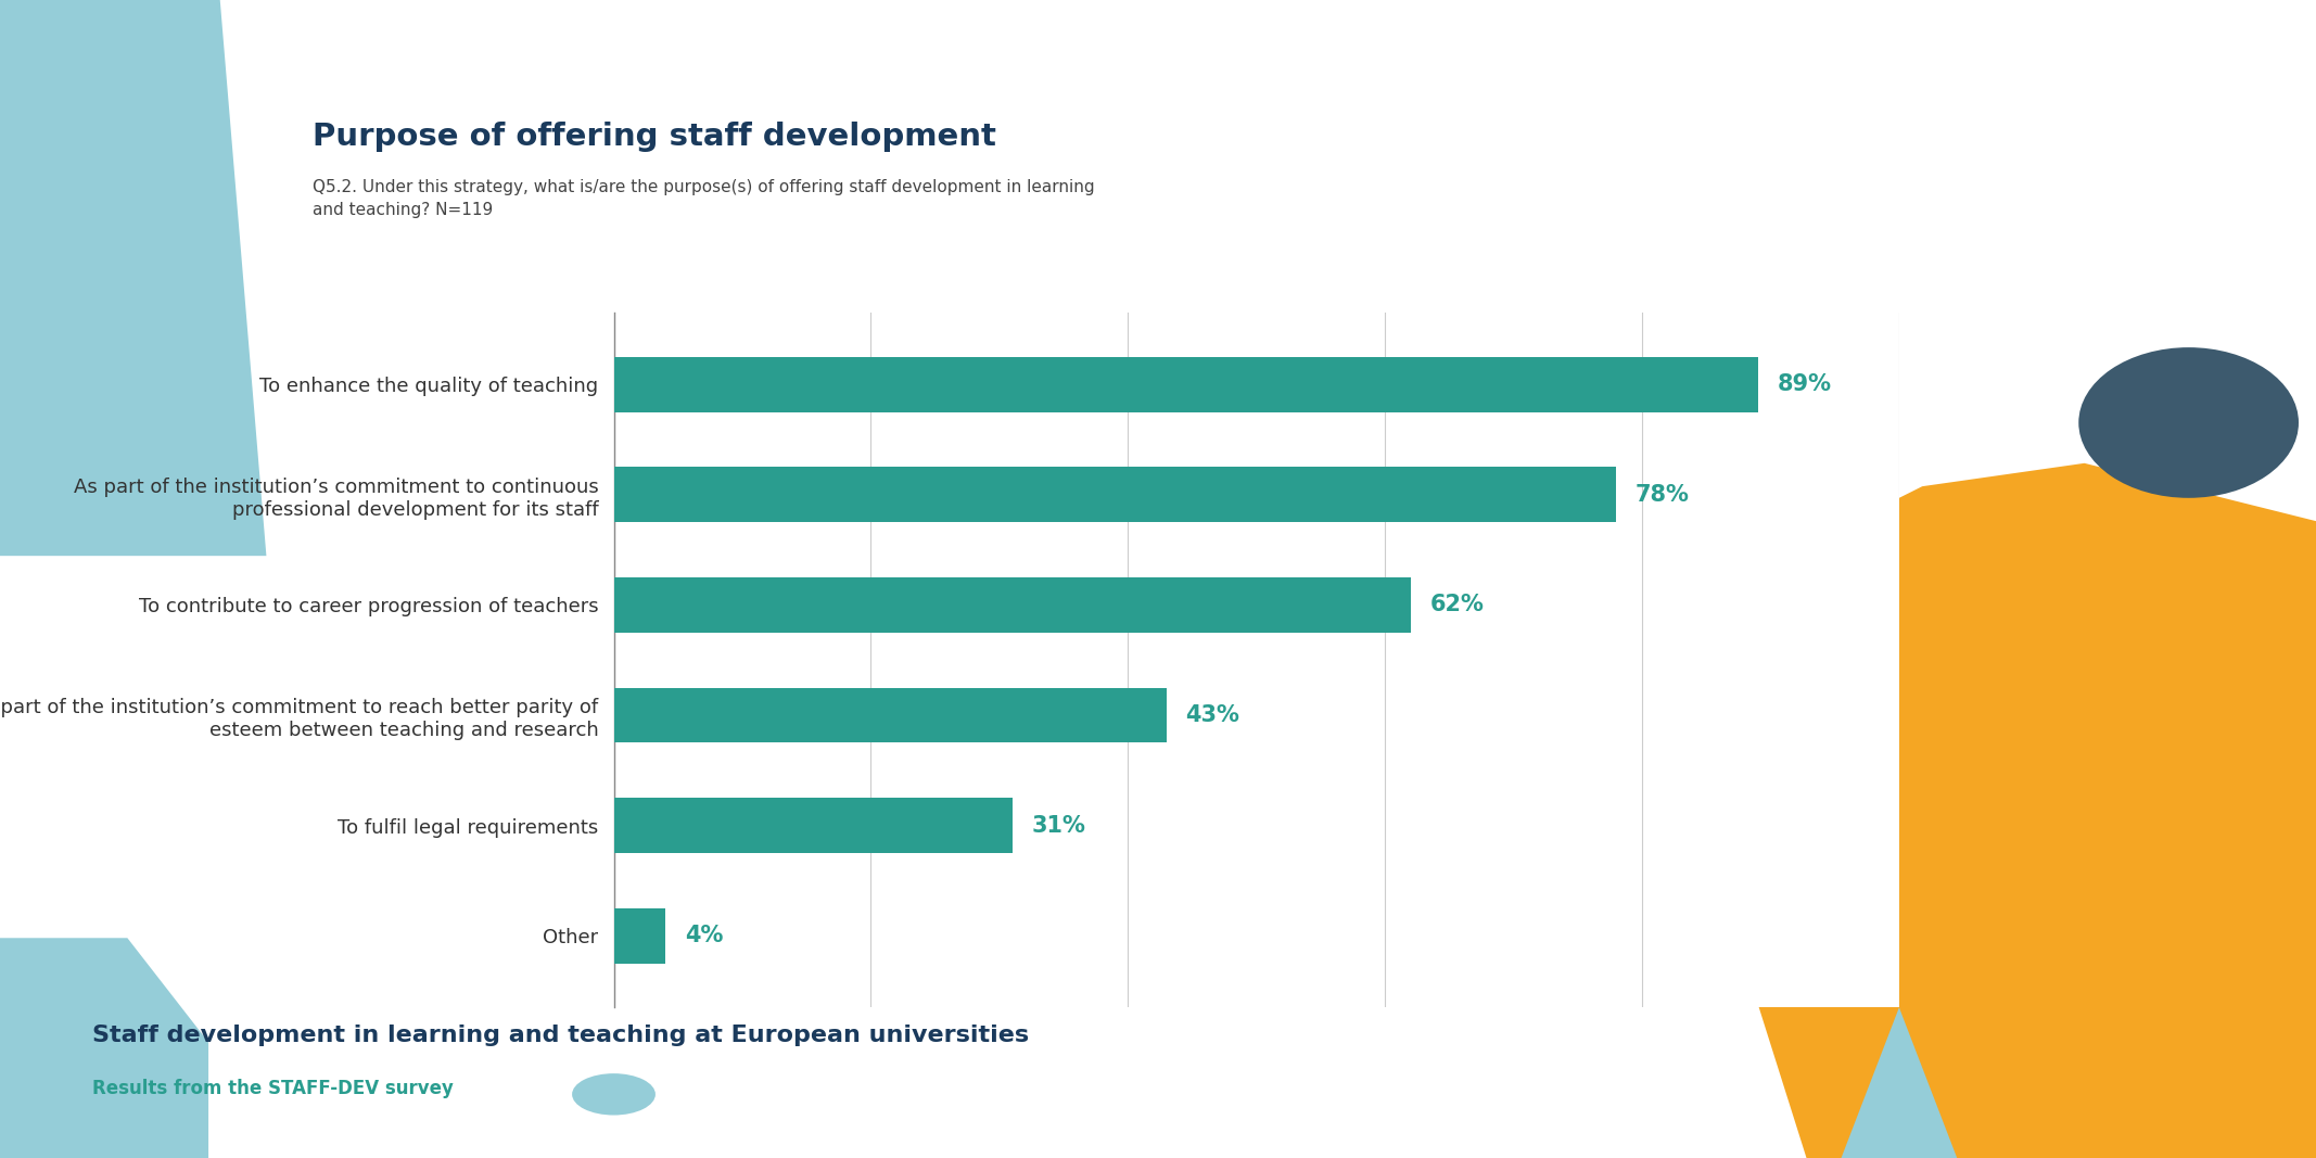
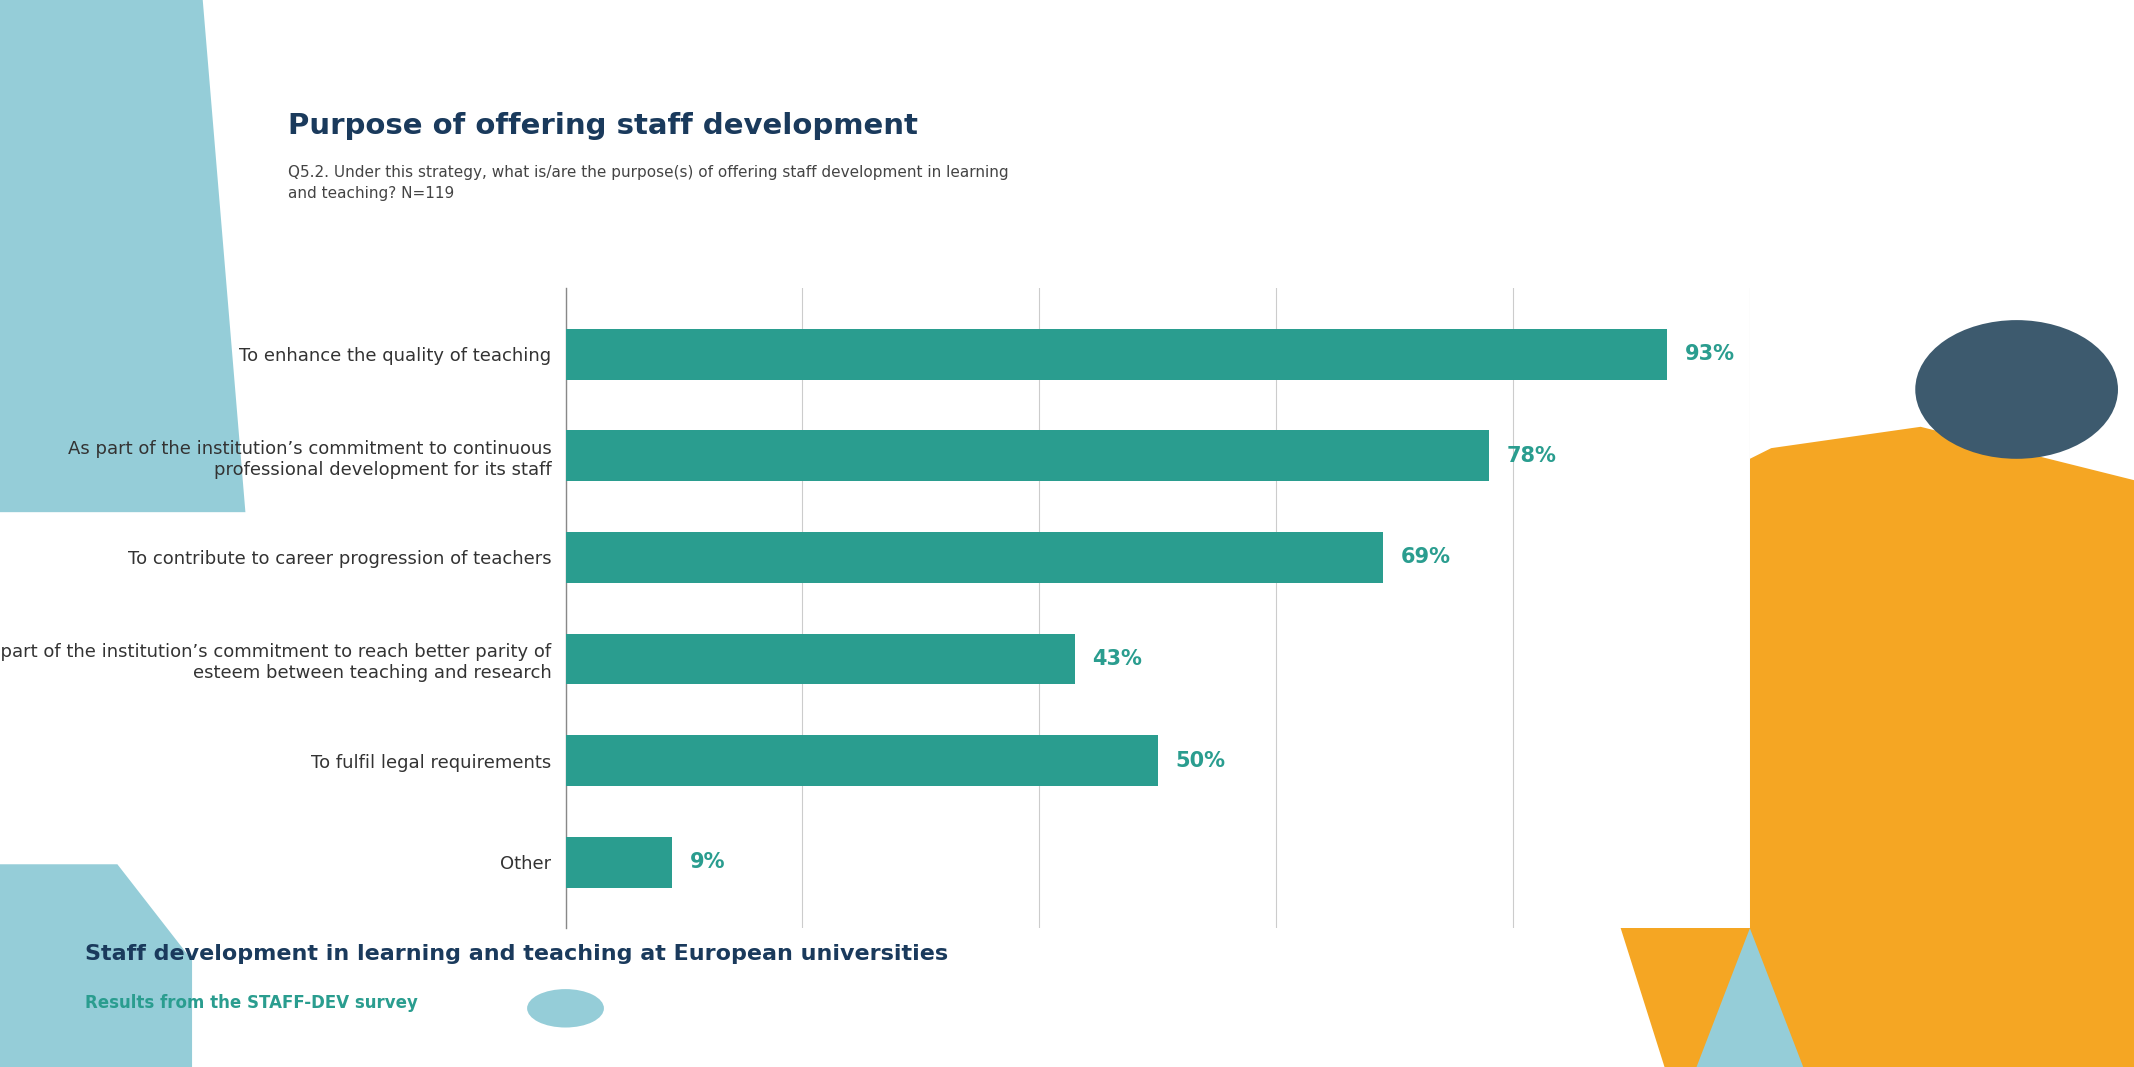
To enhance the quality of teaching: 89% -> 93%
To contribute to career progression of teachers: 62% -> 69%
To fulfil legal requirements: 31% -> 50%
Other: 4% -> 9%
